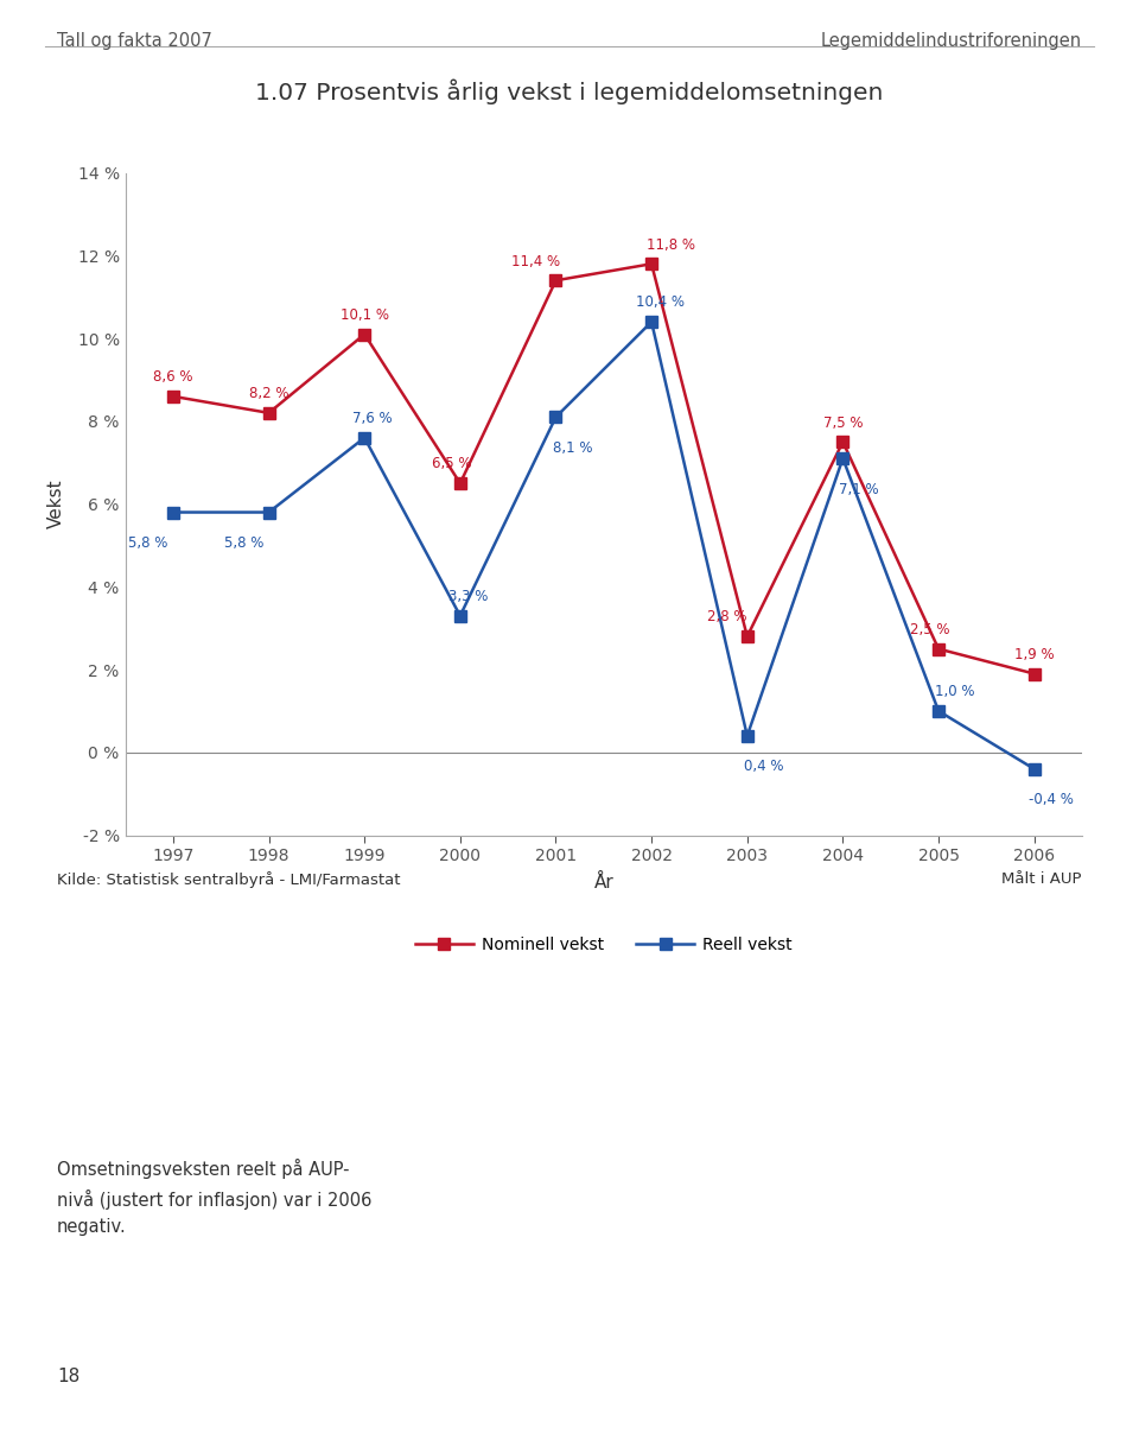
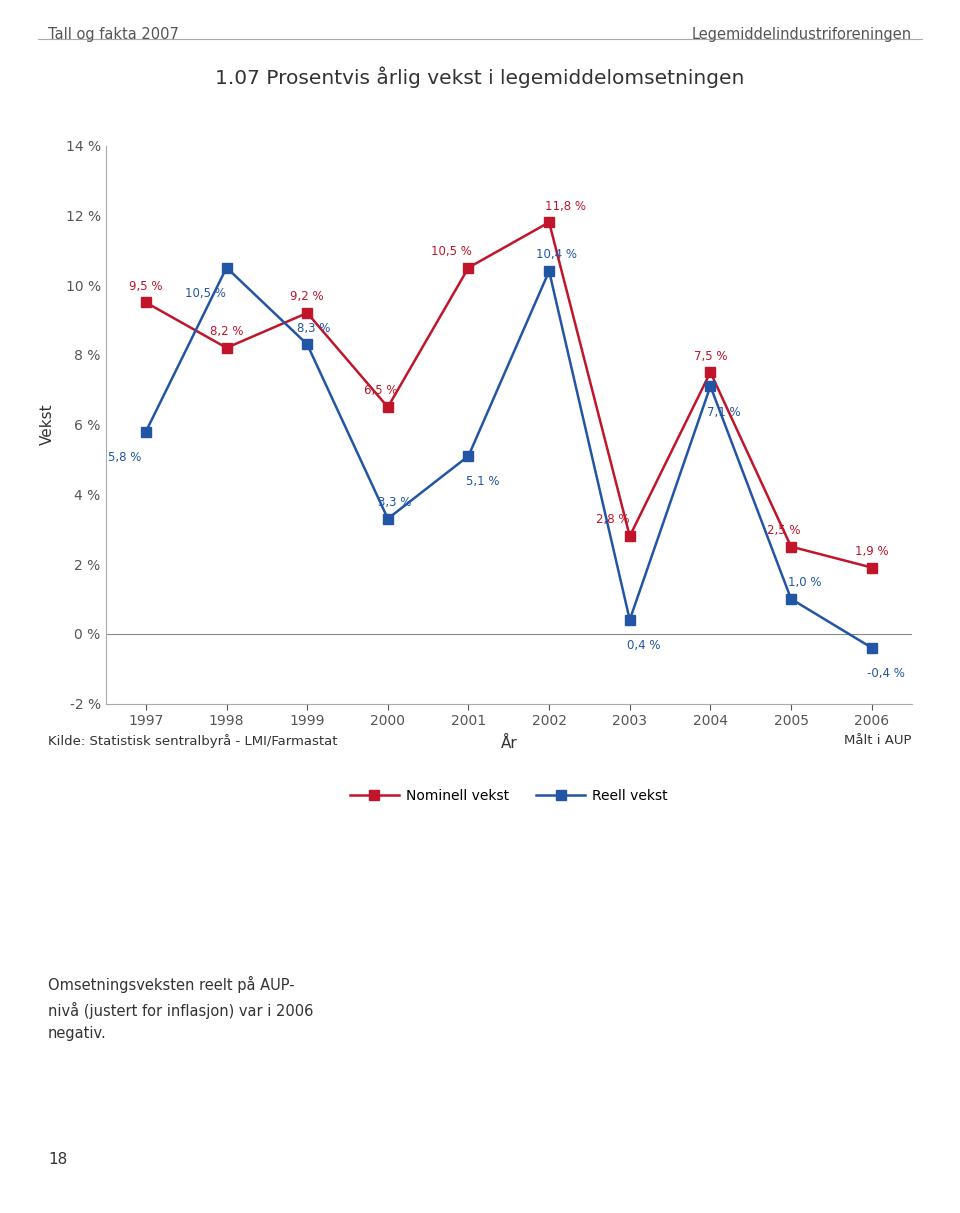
Nominell vekst/1997: 8,6 -> 9,5
Reell vekst/1998: 5,8 -> 10,5
Nominell vekst/1999: 10,1 -> 9,2
Reell vekst/1999: 7,6 -> 8,3
Nominell vekst/2001: 11,4 -> 10,5
Reell vekst/2001: 8,1 -> 5,1
